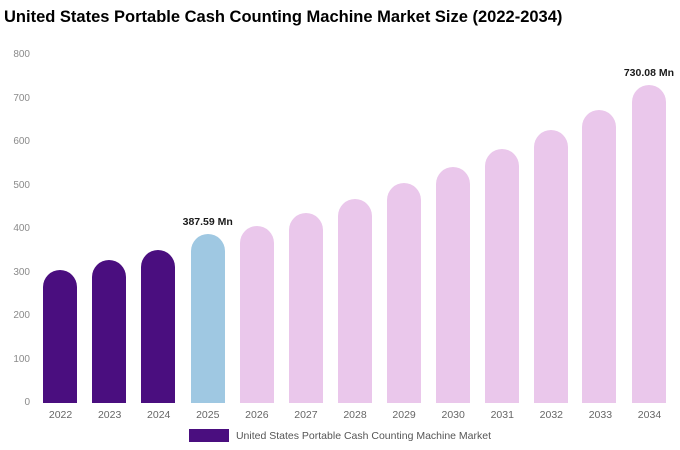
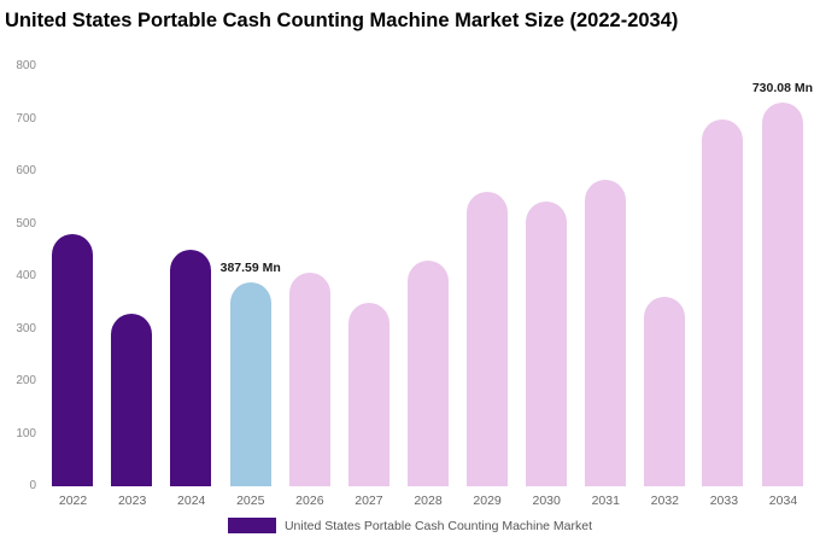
2022: 300 -> 480
2024: 350 -> 450
2027: 440 -> 350
2028: 470 -> 430
2029: 500 -> 560
2032: 630 -> 360
2033: 670 -> 700
